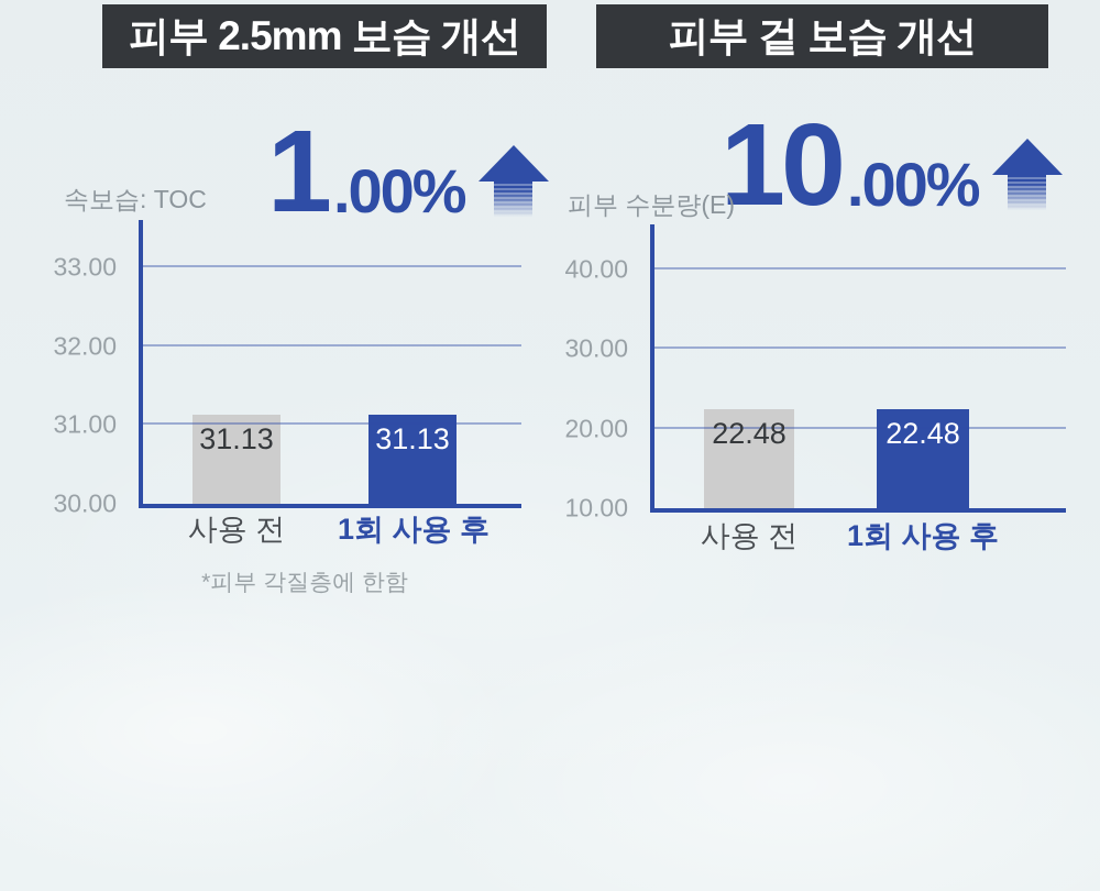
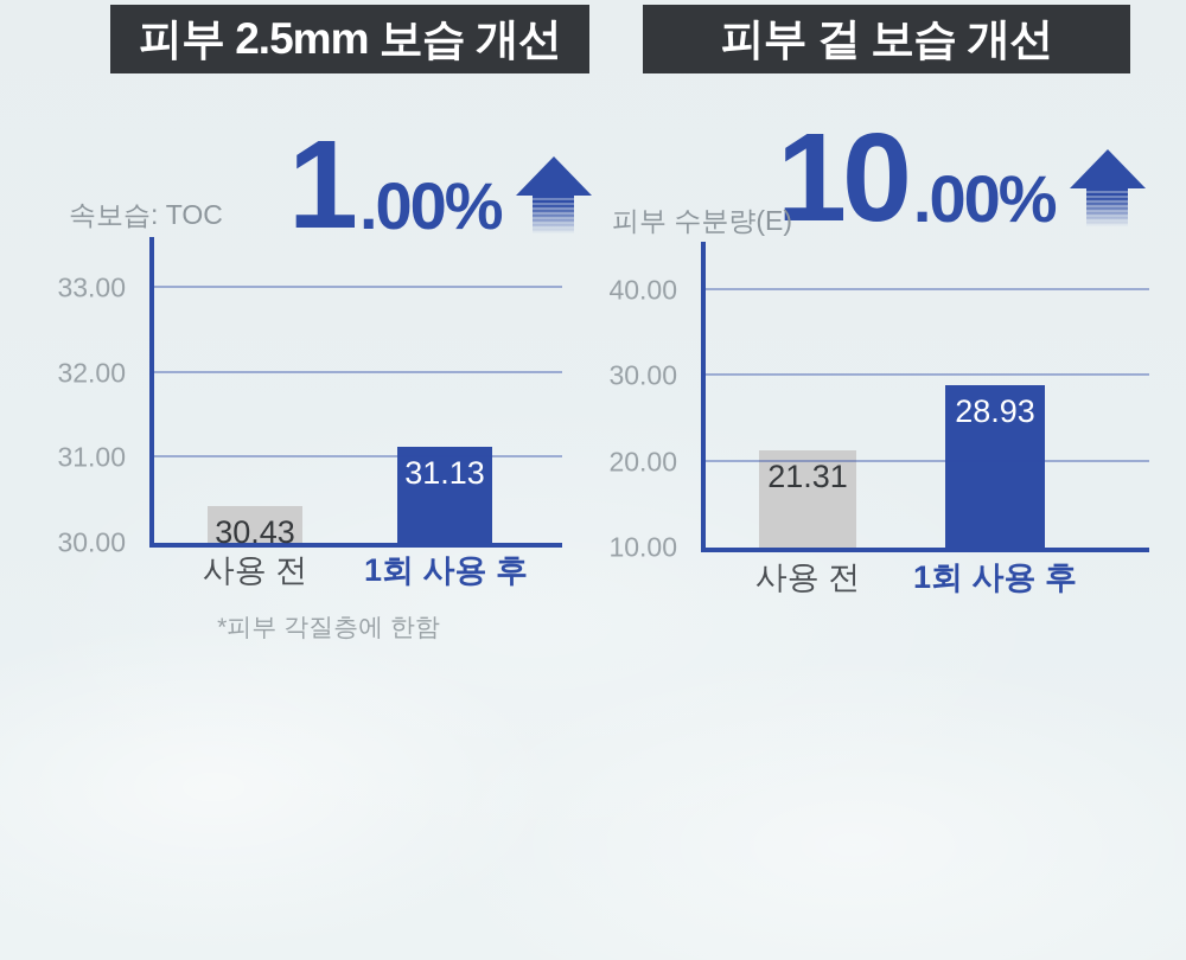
피부 2.5mm 보습 개선/사용 전: 31.13 -> 30.43
피부 겉 보습 개선/사용 전: 22.48 -> 21.31
피부 겉 보습 개선/1회 사용 후: 22.48 -> 28.93
